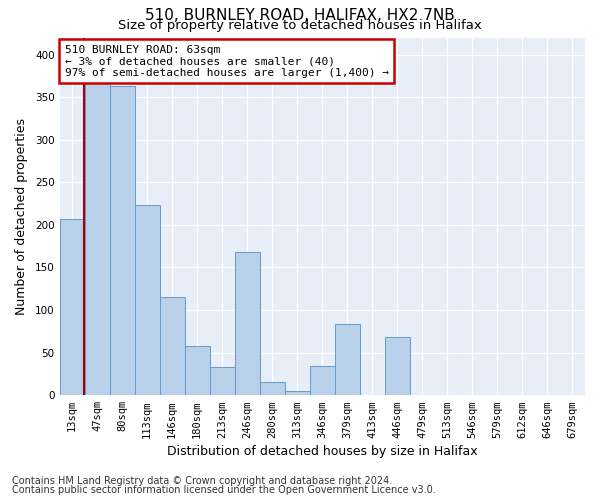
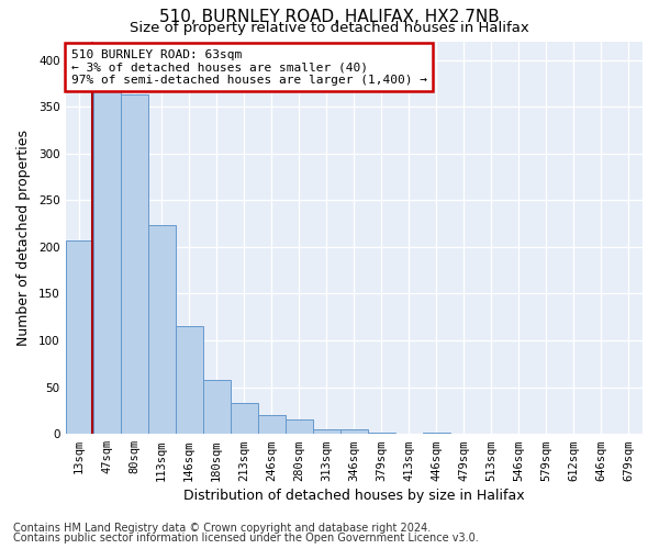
246sqm: 168 -> 20
346sqm: 34 -> 5
379sqm: 84 -> 1
446sqm: 68 -> 1
